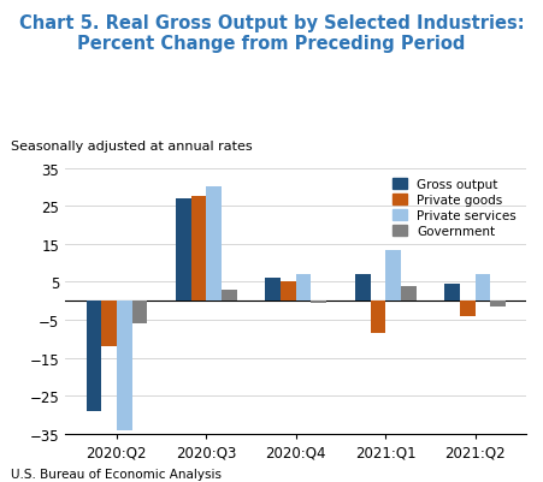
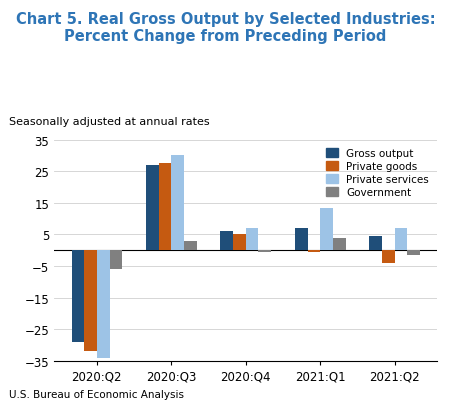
Private goods/2020:Q2: -12.0 -> -32.0
Private goods/2021:Q1: -8.5 -> -0.5
